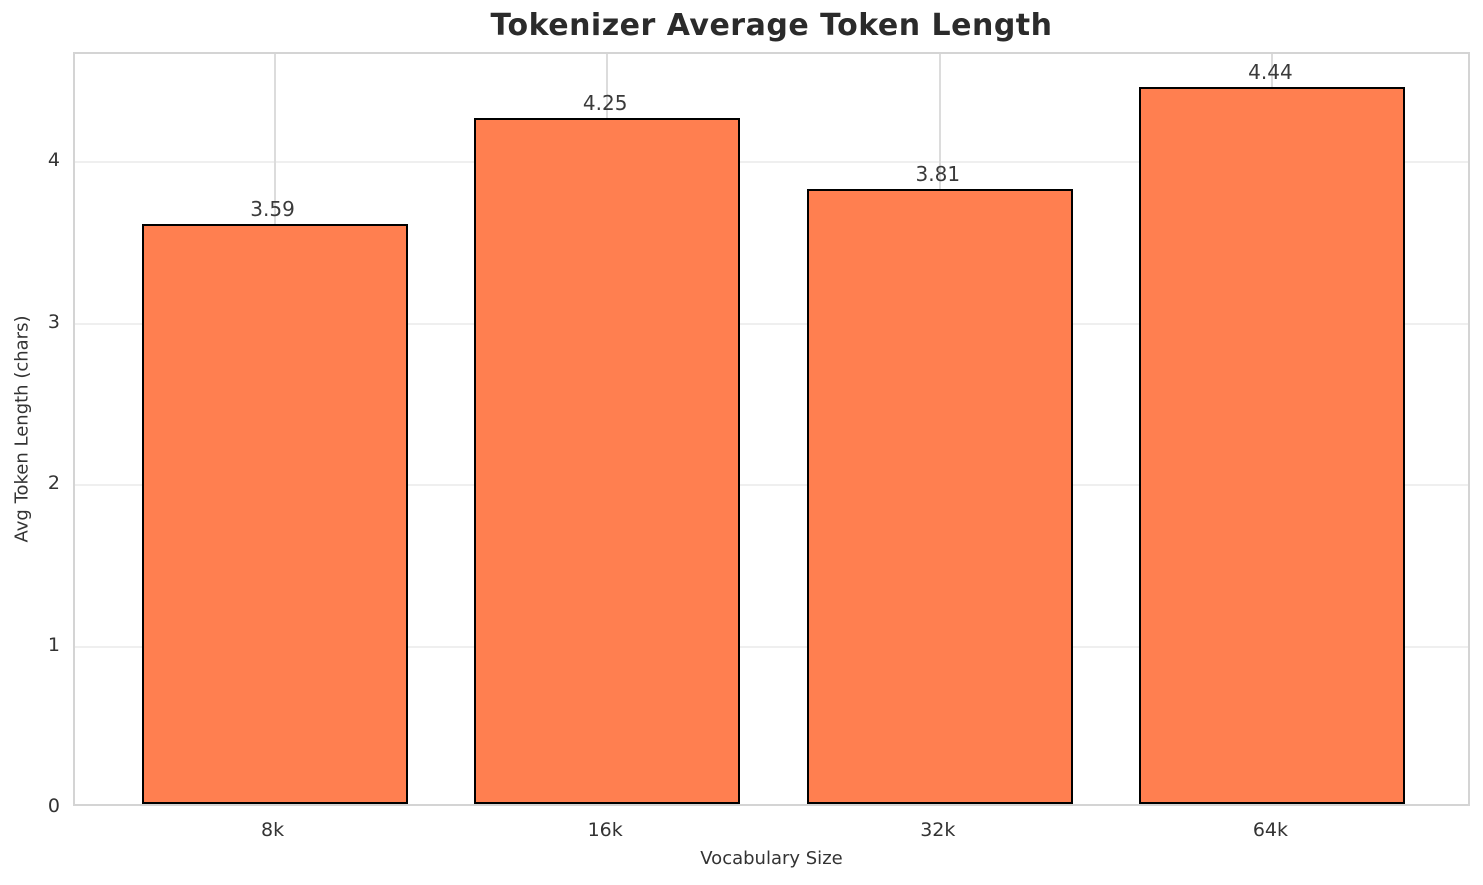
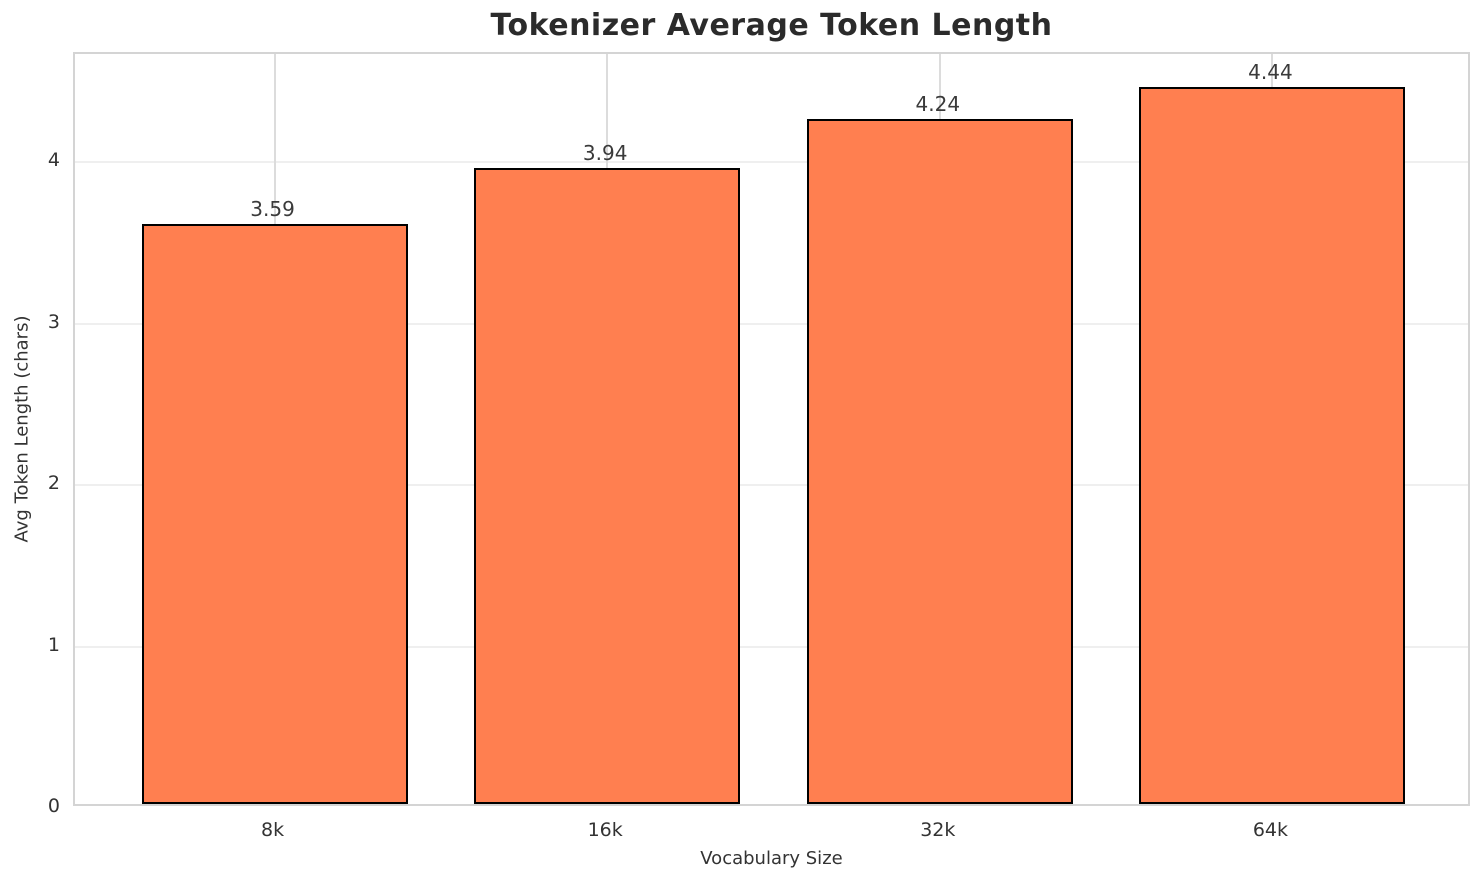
16k: 4.25 -> 3.94
32k: 3.81 -> 4.24
